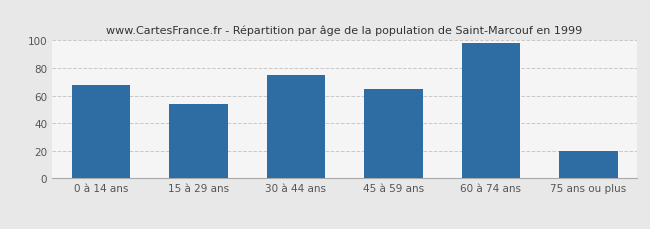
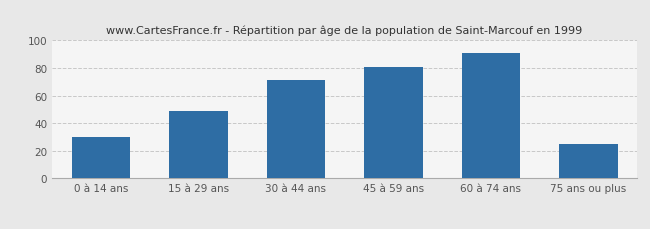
0 à 14 ans: 68 -> 30
15 à 29 ans: 54 -> 49
30 à 44 ans: 75 -> 71
45 à 59 ans: 65 -> 81
60 à 74 ans: 98 -> 91
75 ans ou plus: 20 -> 25
